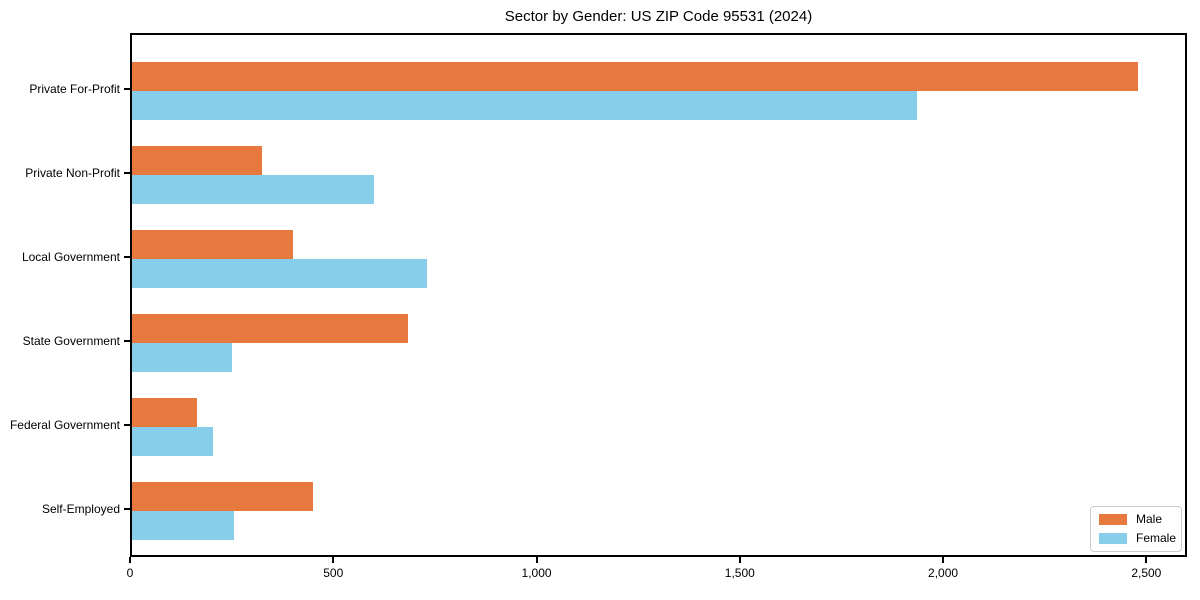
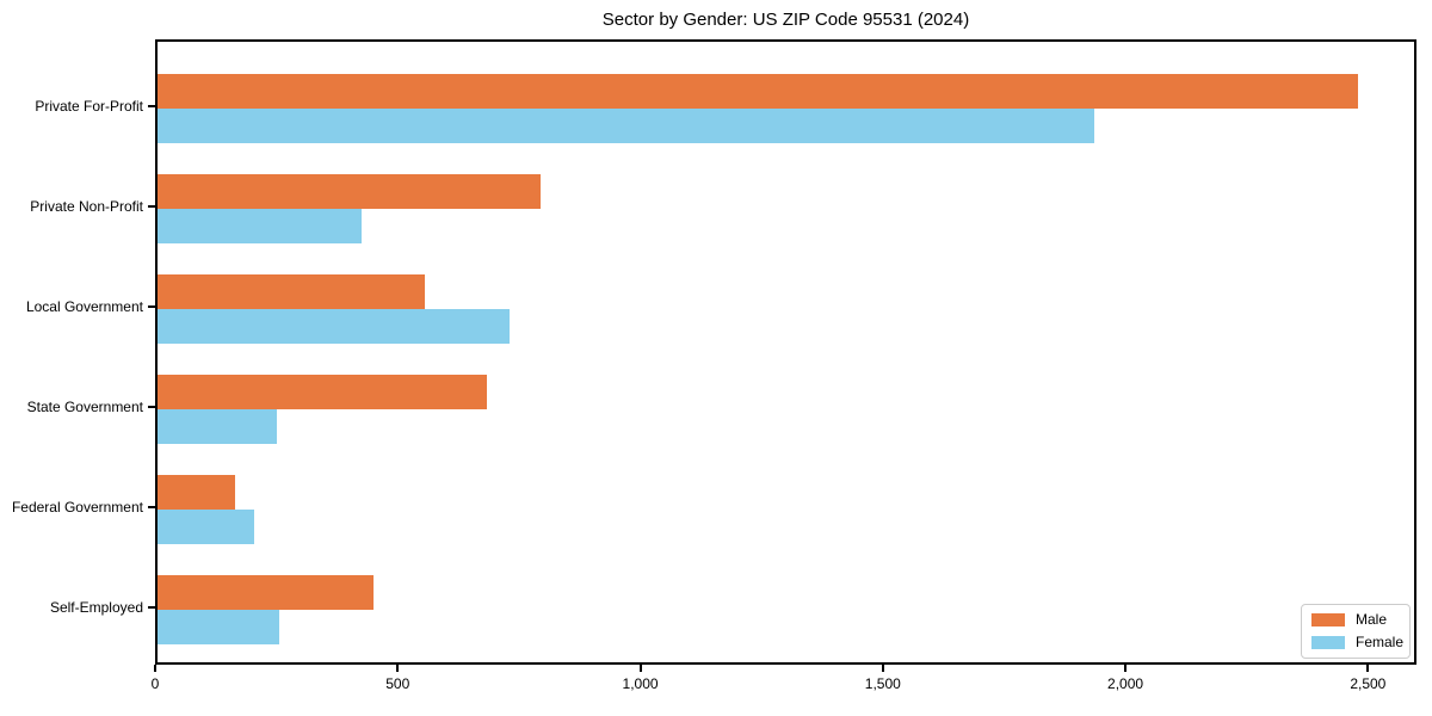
Male/Private Non-Profit: 320 -> 790
Female/Private Non-Profit: 600 -> 420
Male/Local Government: 400 -> 550
